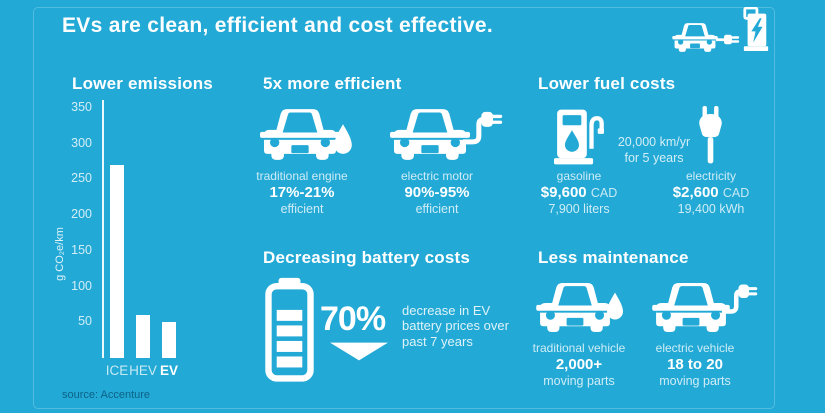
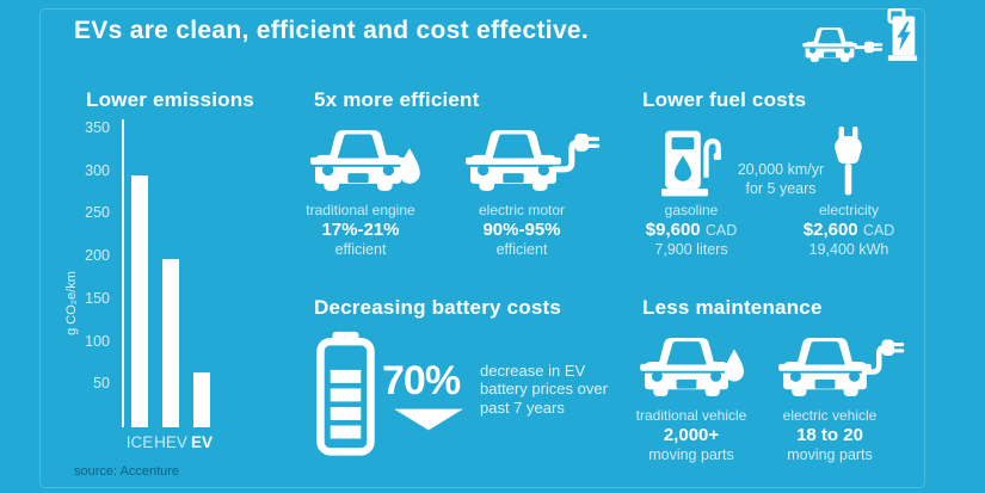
ICE: 270 -> 300
HEV: 60 -> 200
EV: 50 -> 60
